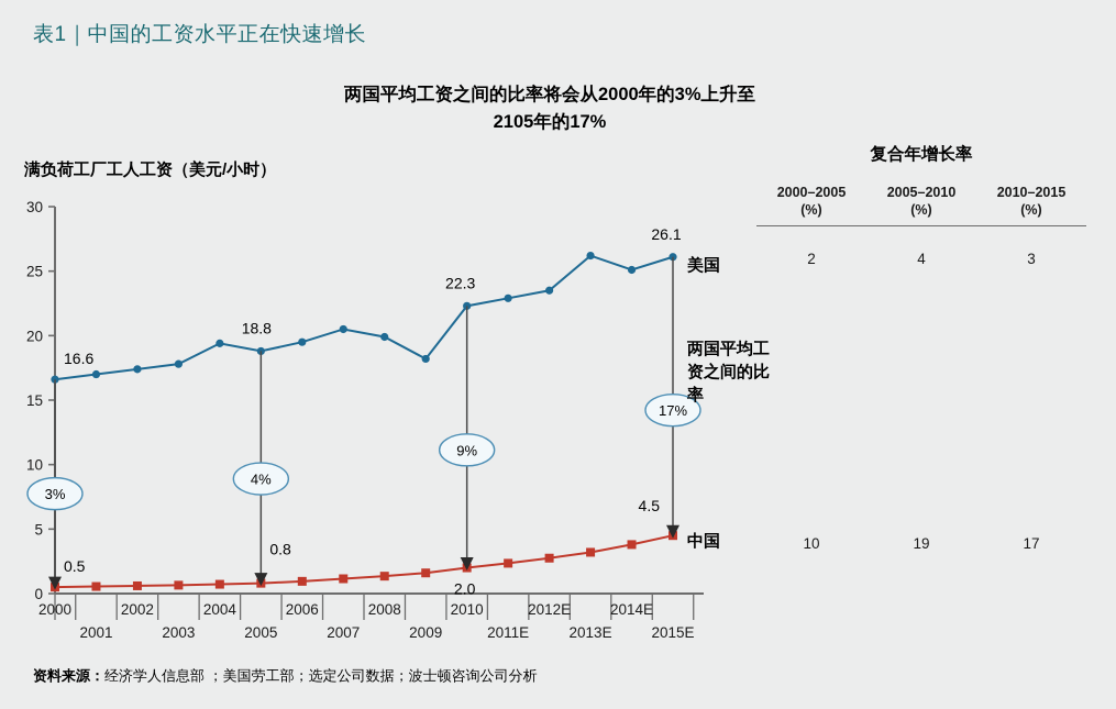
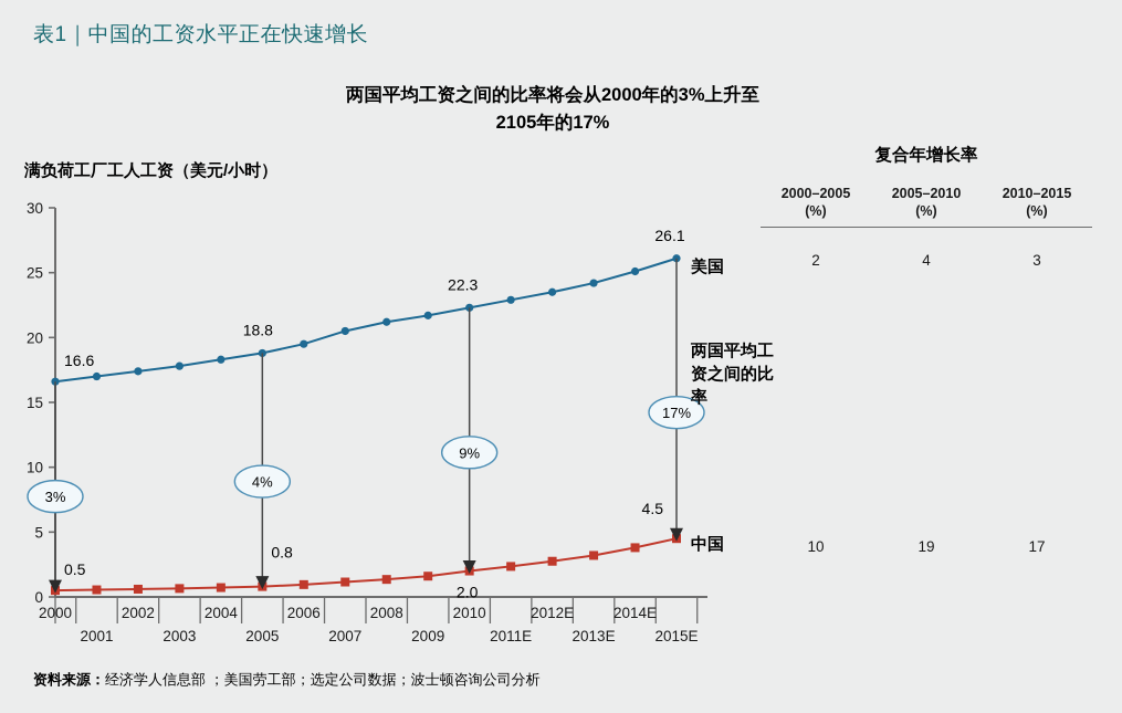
美国/2004: 19.4 -> 18.3
美国/2008: 19.9 -> 21.2
美国/2009: 18.2 -> 21.7
美国/2013E: 26.2 -> 24.2
